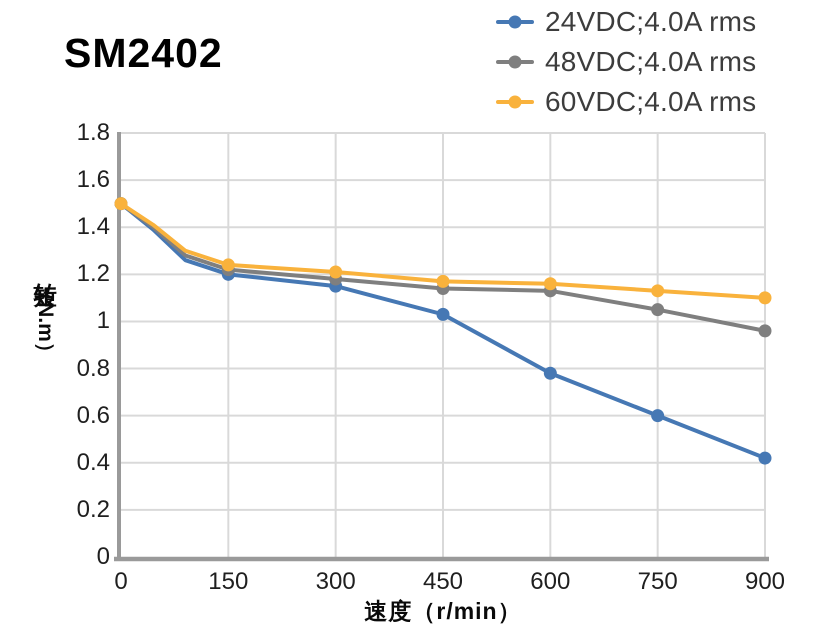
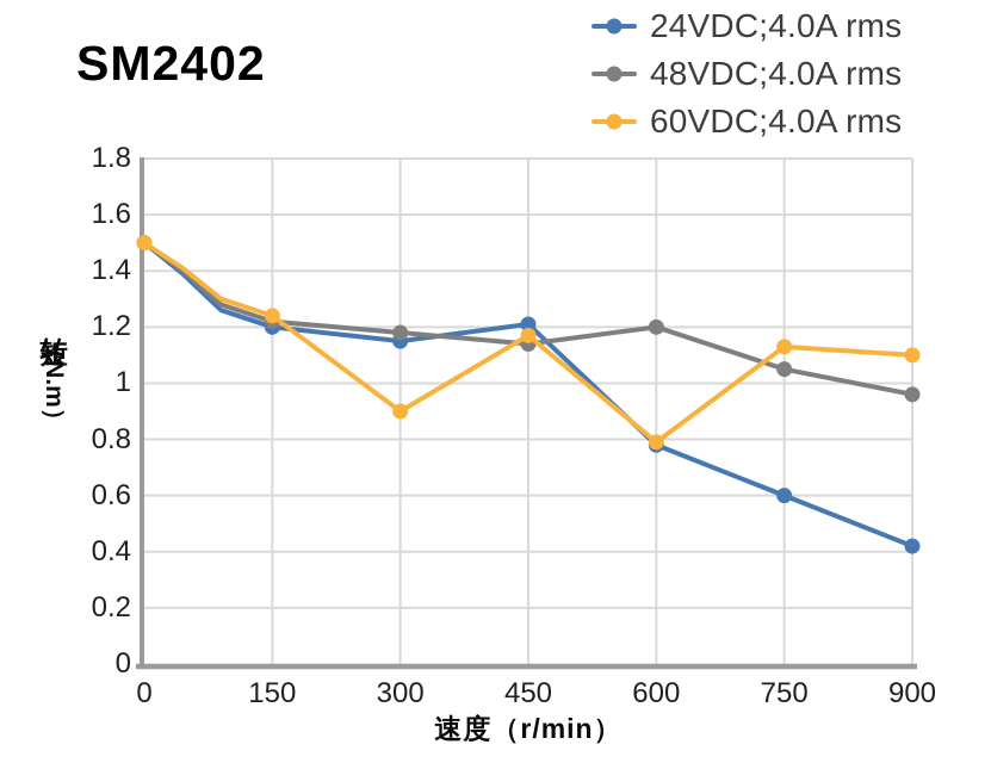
60VDC;4.0A rms/300: 1.21 -> 0.90
24VDC;4.0A rms/450: 1.03 -> 1.21
48VDC;4.0A rms/600: 1.13 -> 1.20
60VDC;4.0A rms/600: 1.16 -> 0.79
